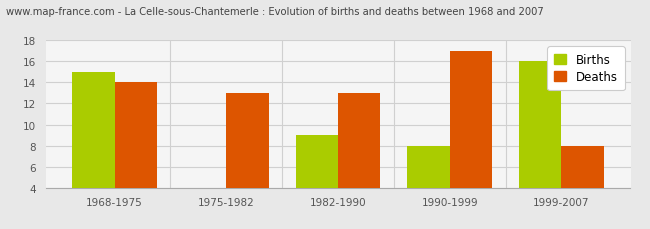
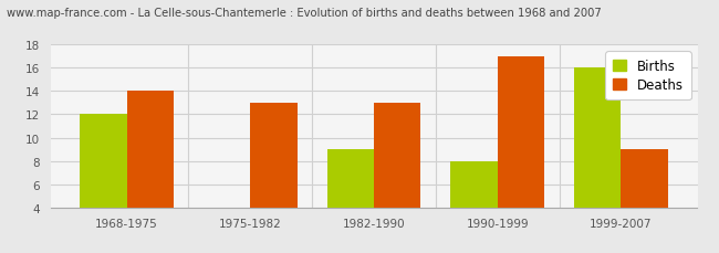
Births/1968-1975: 15 -> 12
Deaths/1999-2007: 8 -> 9
